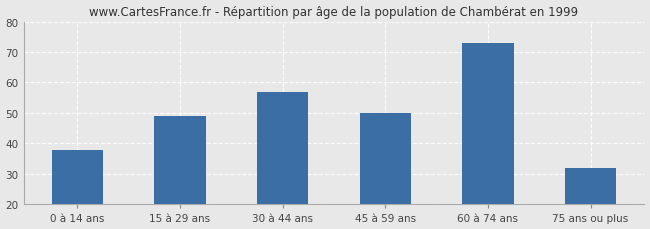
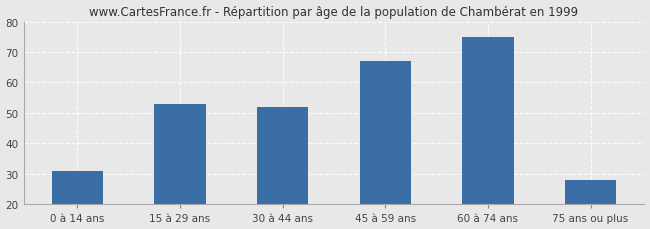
0 à 14 ans: 38 -> 31
15 à 29 ans: 49 -> 53
30 à 44 ans: 57 -> 52
45 à 59 ans: 50 -> 67
60 à 74 ans: 73 -> 75
75 ans ou plus: 32 -> 28
